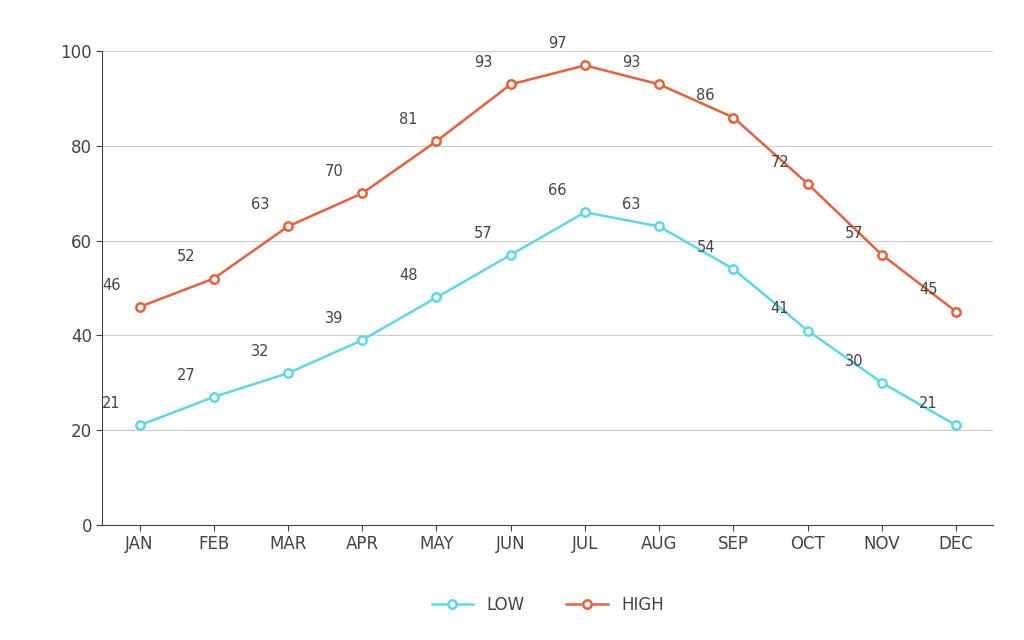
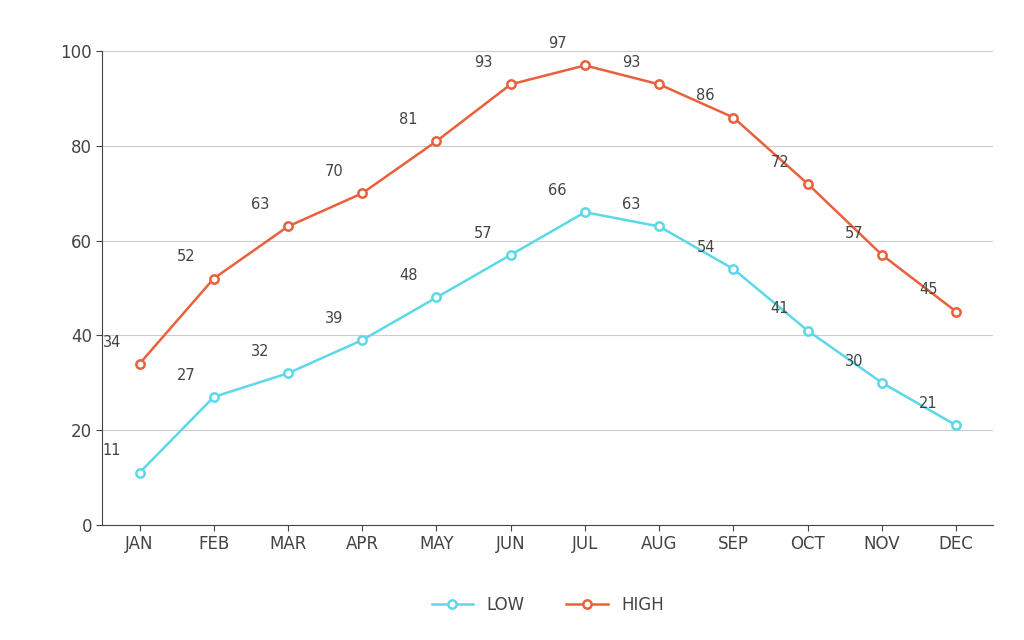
LOW/JAN: 21 -> 11
HIGH/JAN: 46 -> 34
